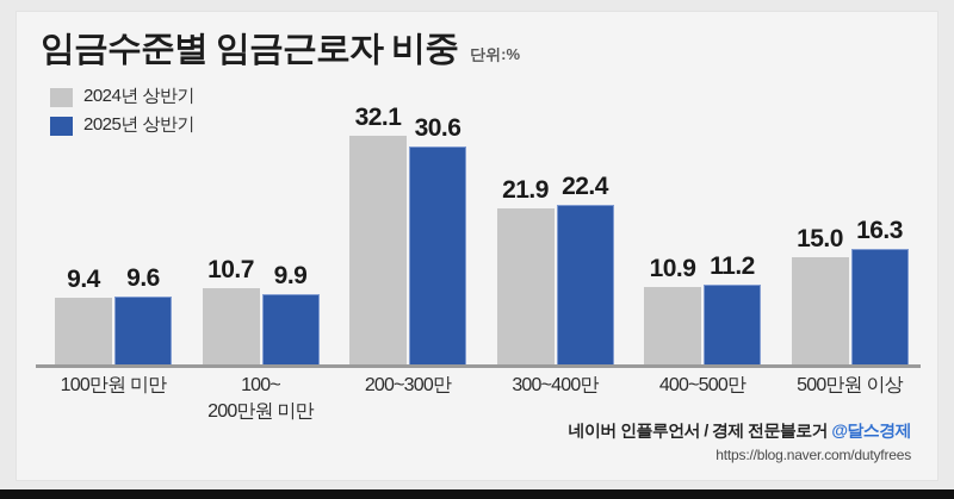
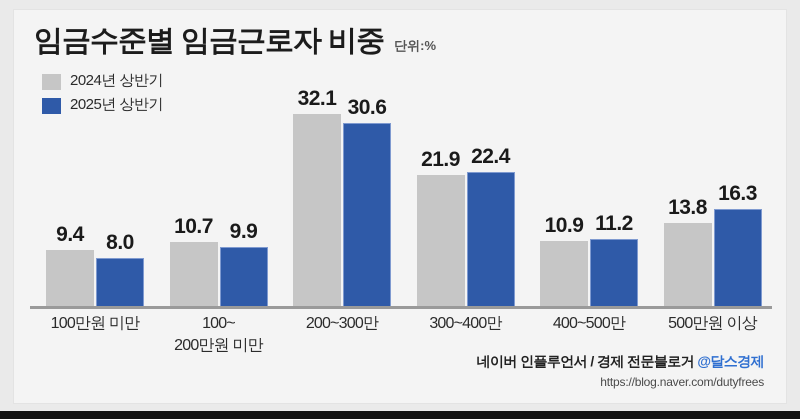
2025년 상반기/100만원 미만: 9.6 -> 8.0
2024년 상반기/500만원 이상: 15.0 -> 13.8
